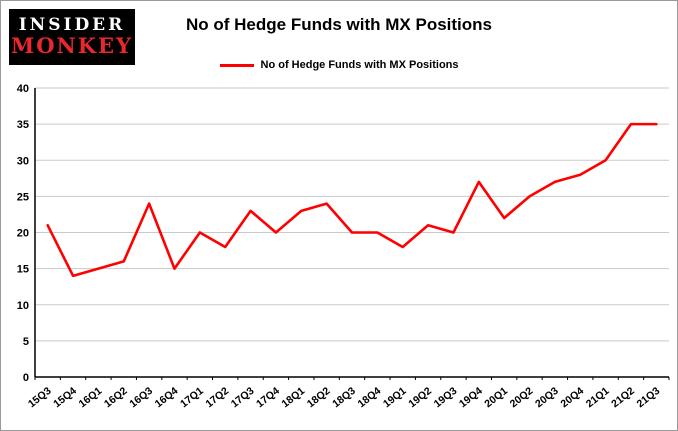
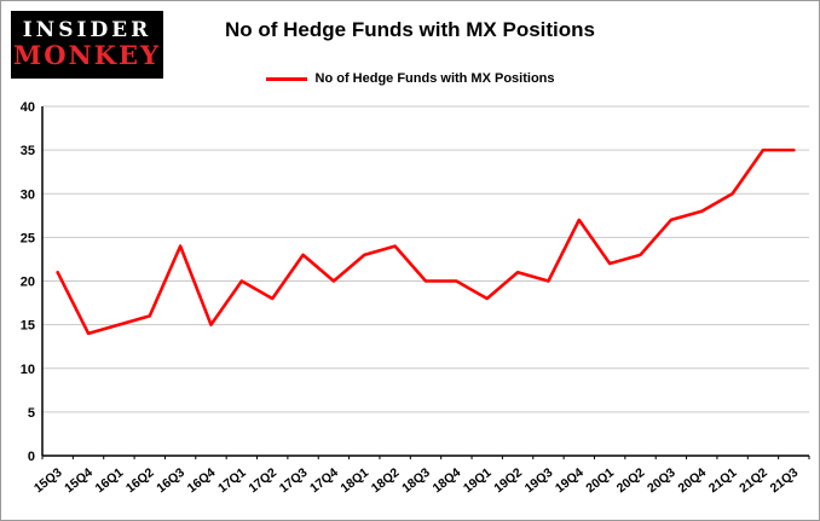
20Q2: 25 -> 23
